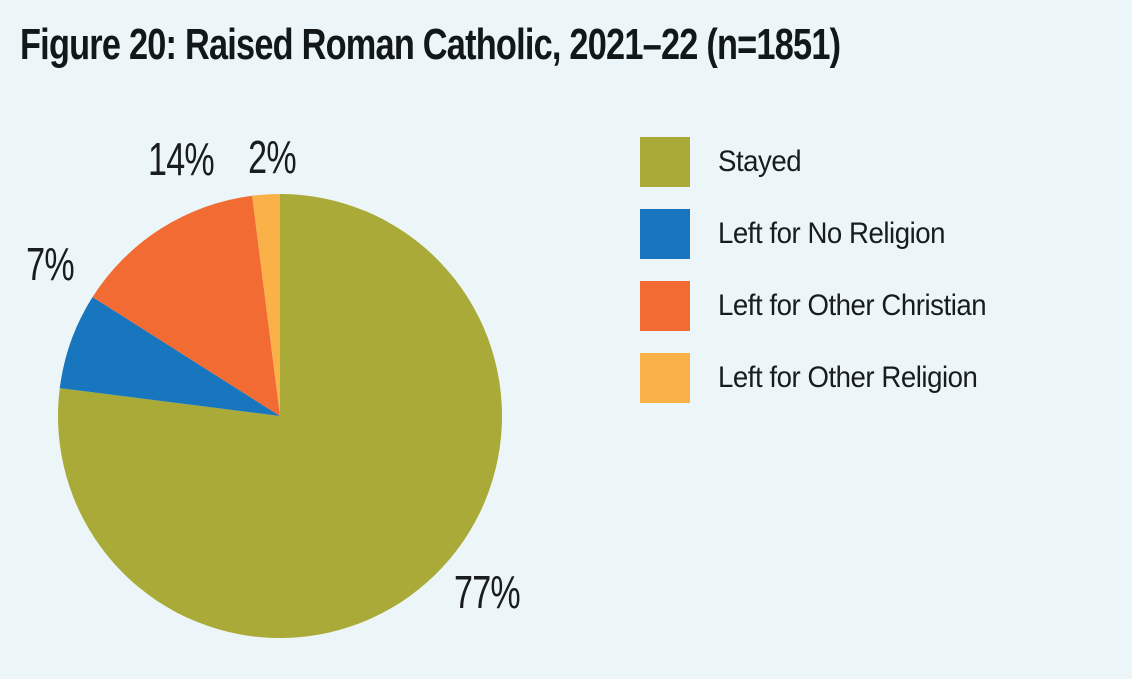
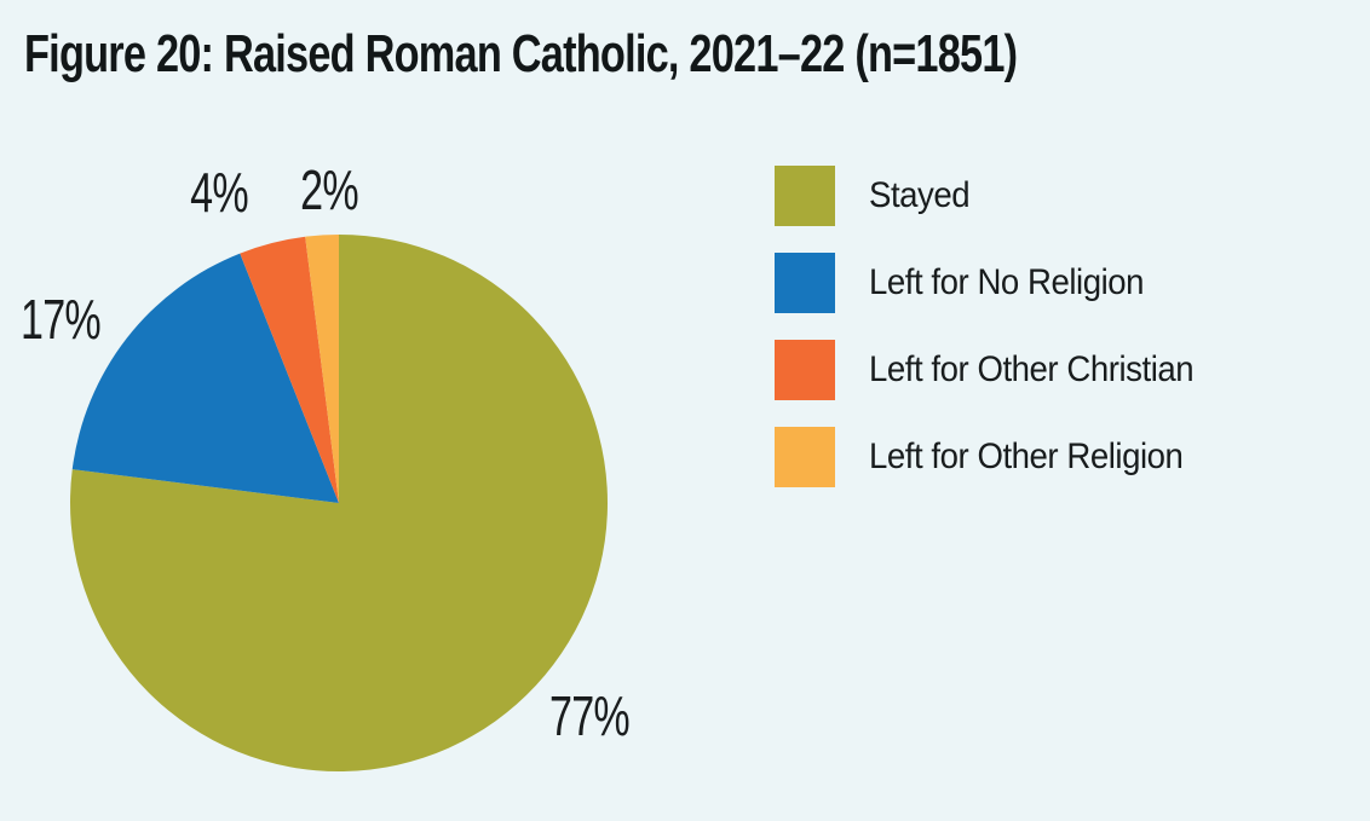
Left for No Religion: 7% -> 17%
Left for Other Christian: 14% -> 4%
